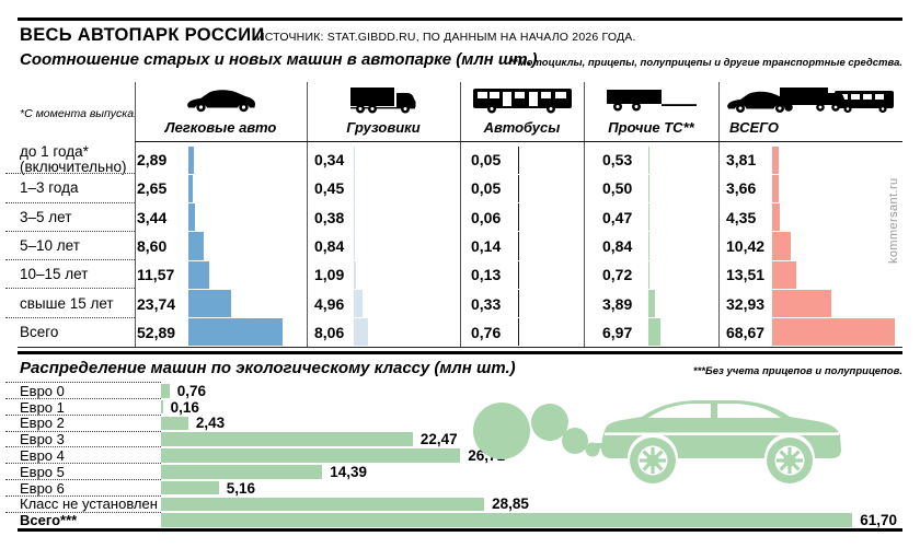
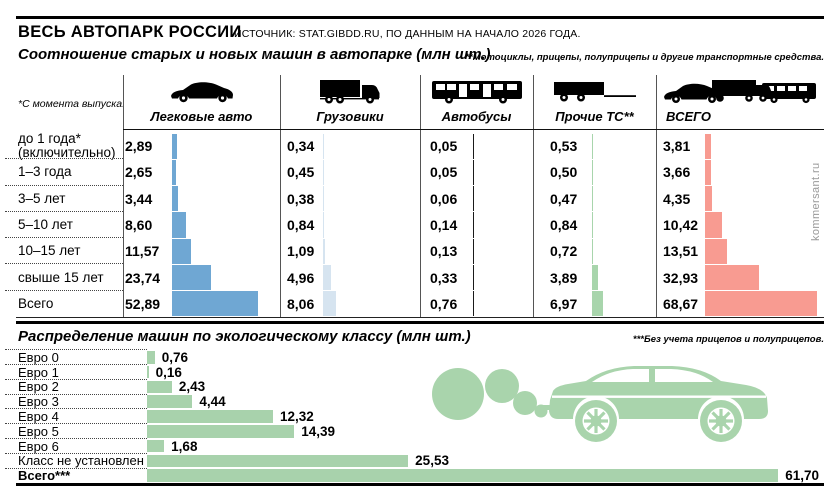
Распределение машин по экологическому классу (млн шт.)/Евро 3: 22,47 -> 4,44
Распределение машин по экологическому классу (млн шт.)/Евро 4: 26,71 -> 12,32
Распределение машин по экологическому классу (млн шт.)/Евро 6: 5,16 -> 1,68
Распределение машин по экологическому классу (млн шт.)/Класс не установлен: 28,85 -> 25,53
